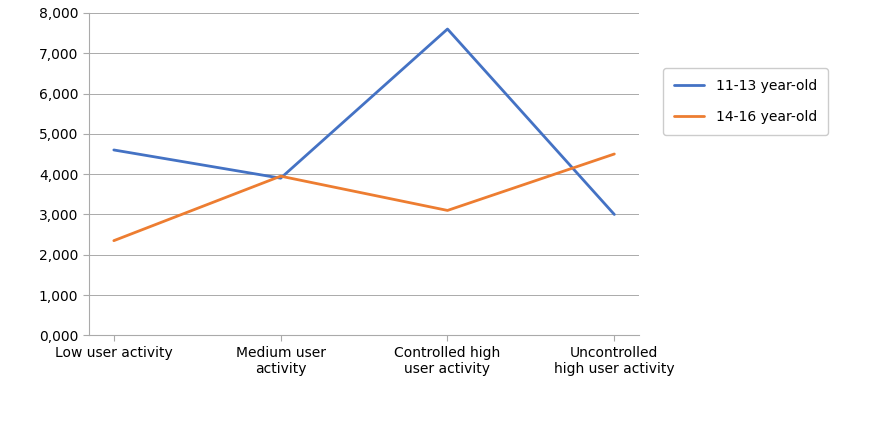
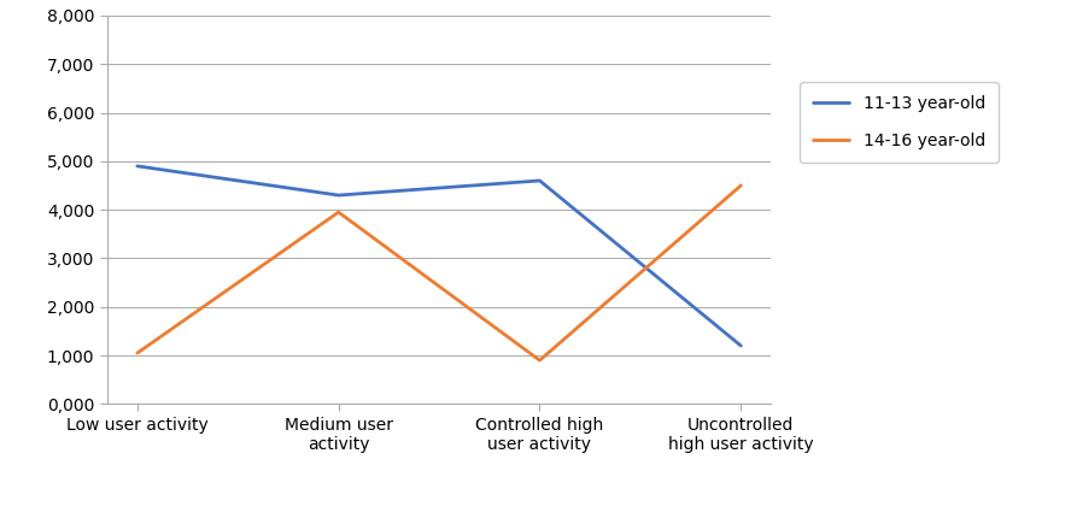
11-13 year-old/Low user activity: 4,600 -> 4,900
14-16 year-old/Low user activity: 2,350 -> 1,050
11-13 year-old/Medium user activity: 3,900 -> 4,300
11-13 year-old/Controlled high user activity: 7,600 -> 4,600
14-16 year-old/Controlled high user activity: 3,100 -> 900
11-13 year-old/Uncontrolled high user activity: 3,000 -> 1,200
